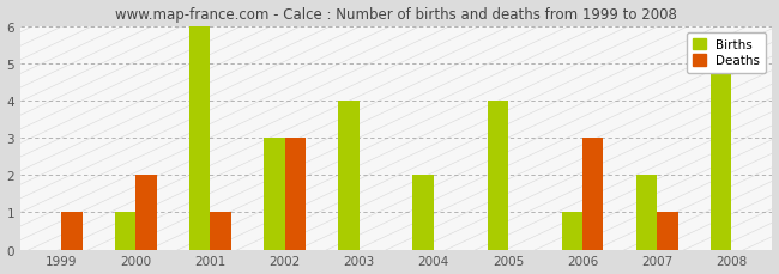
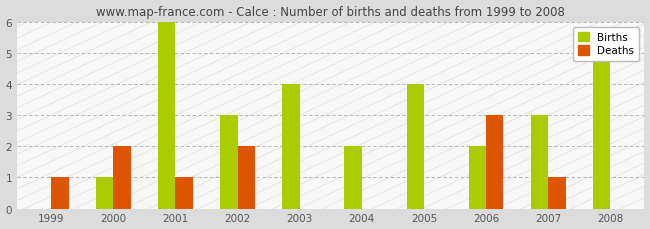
Deaths/2002: 3 -> 2
Births/2006: 1 -> 2
Births/2007: 2 -> 3
